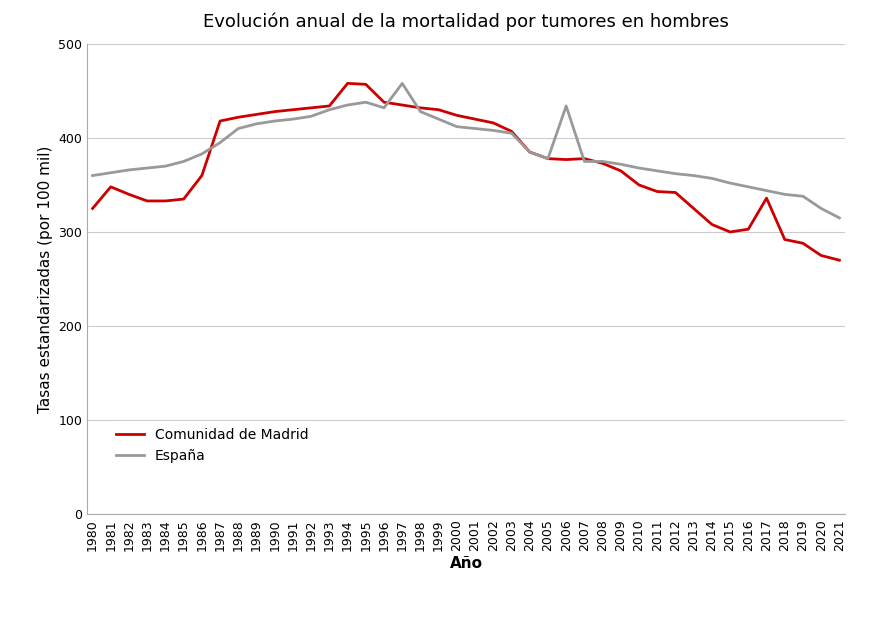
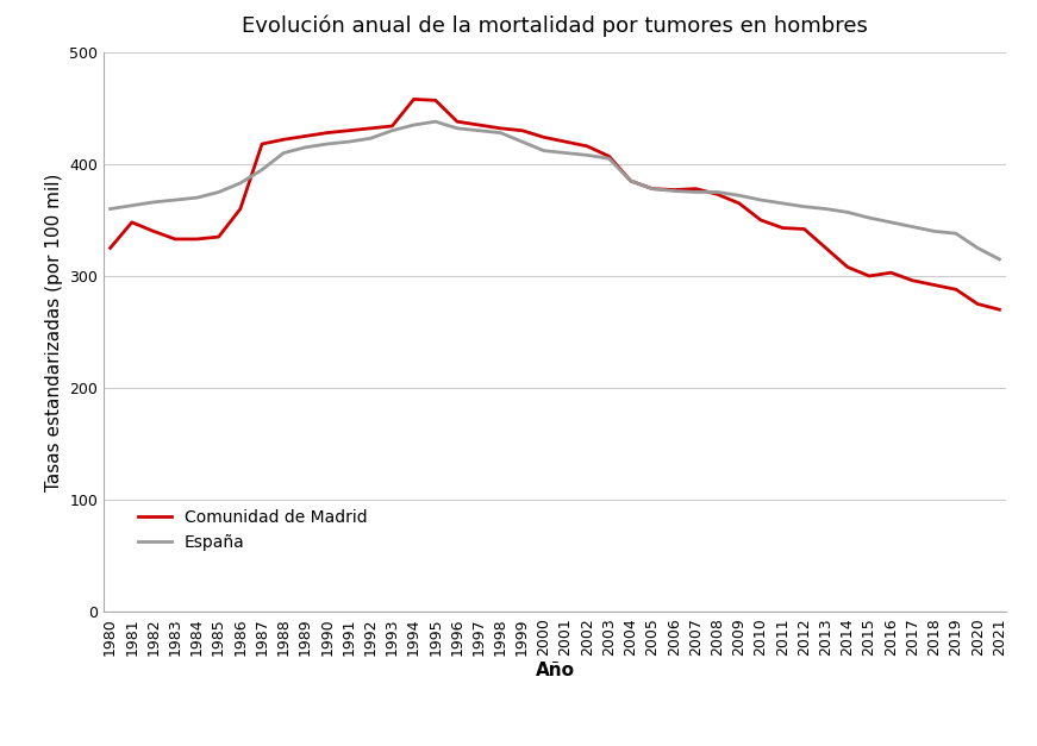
España/1997: 458 -> 430
España/2006: 434 -> 376
Comunidad de Madrid/2017: 336 -> 296
